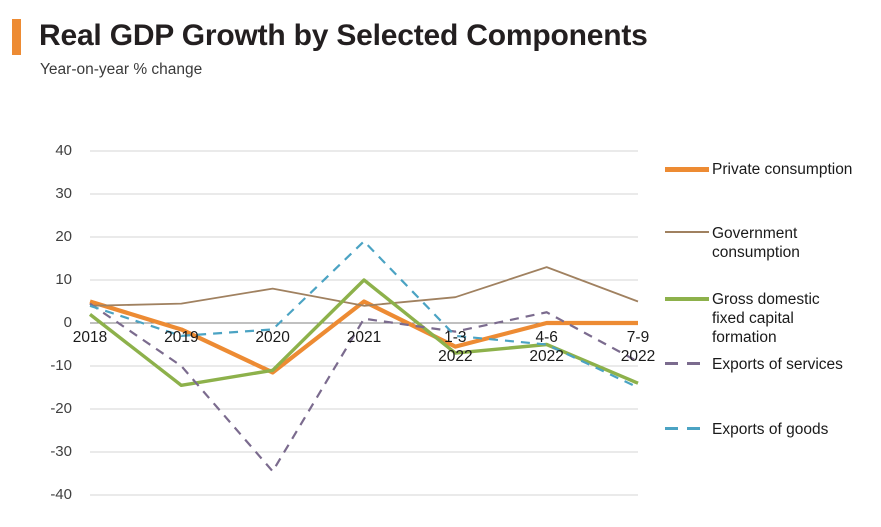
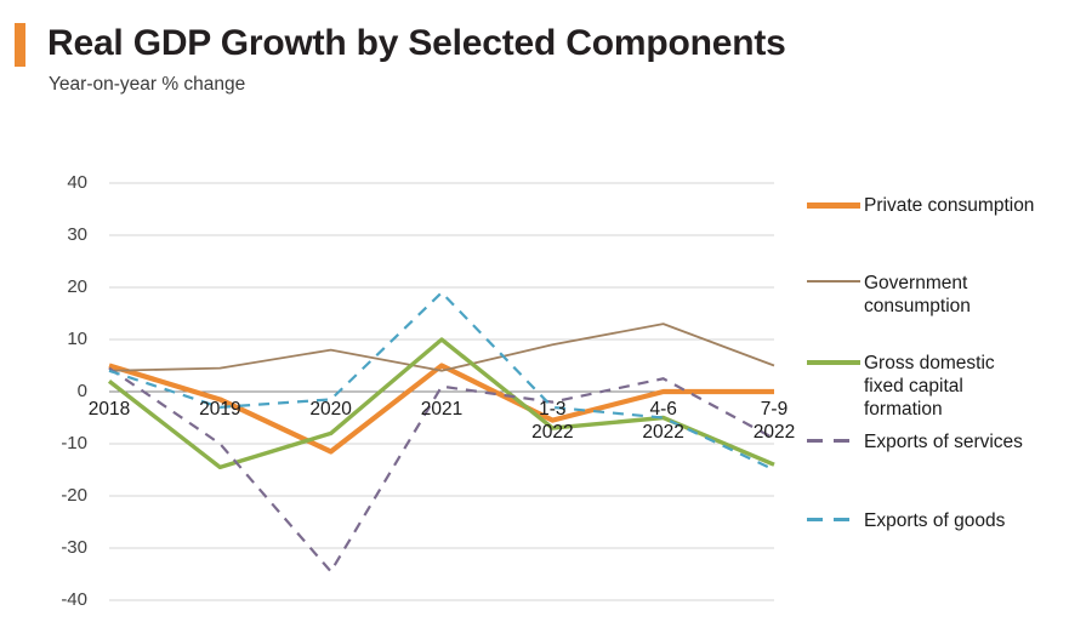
Gross domestic fixed capital formation/2020: -11 -> -8
Government consumption/1-3 2022: 6 -> 9
